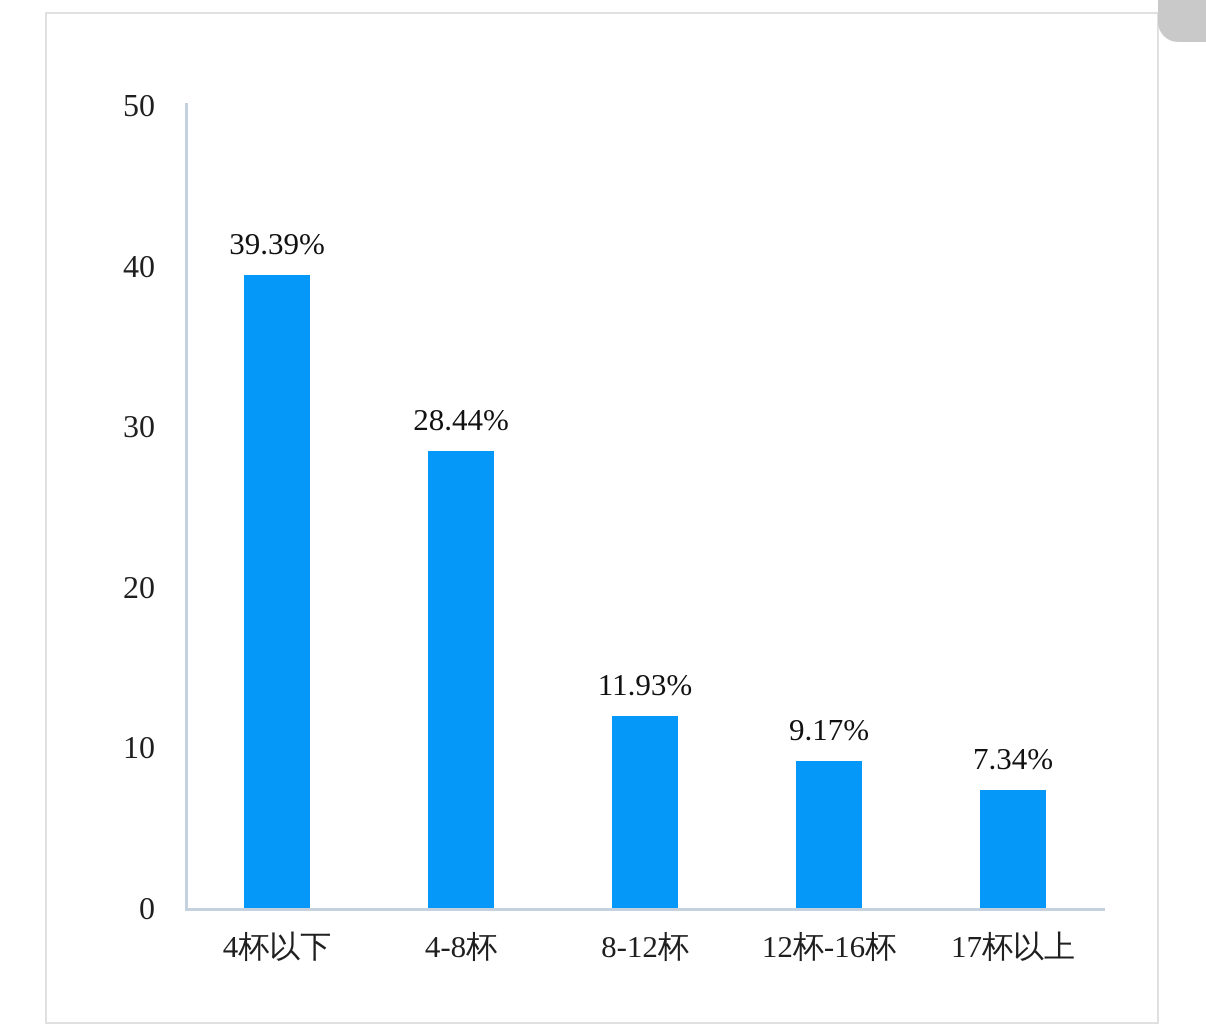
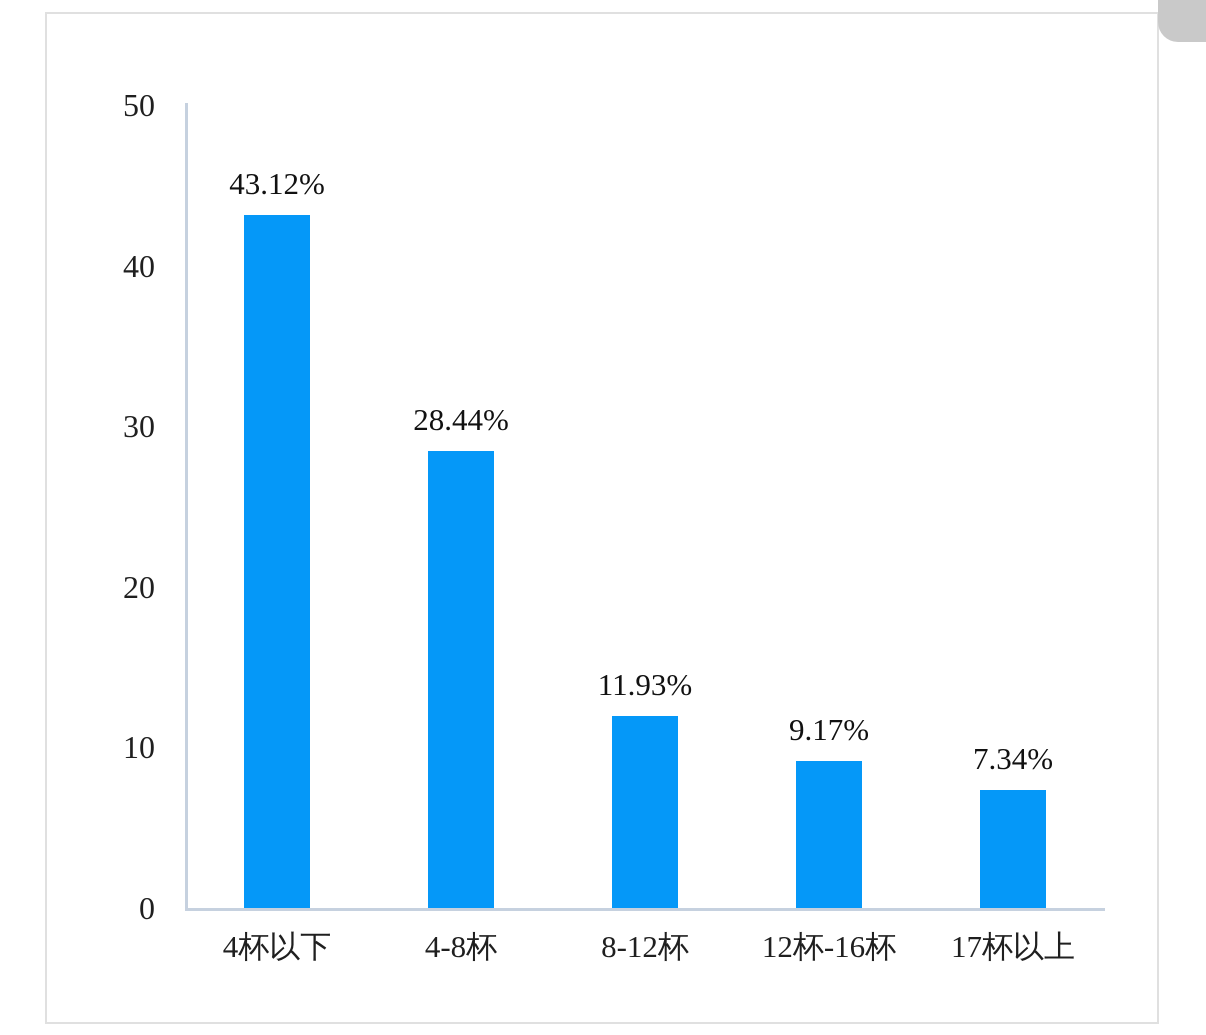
4杯以下: 39.39% -> 43.12%
